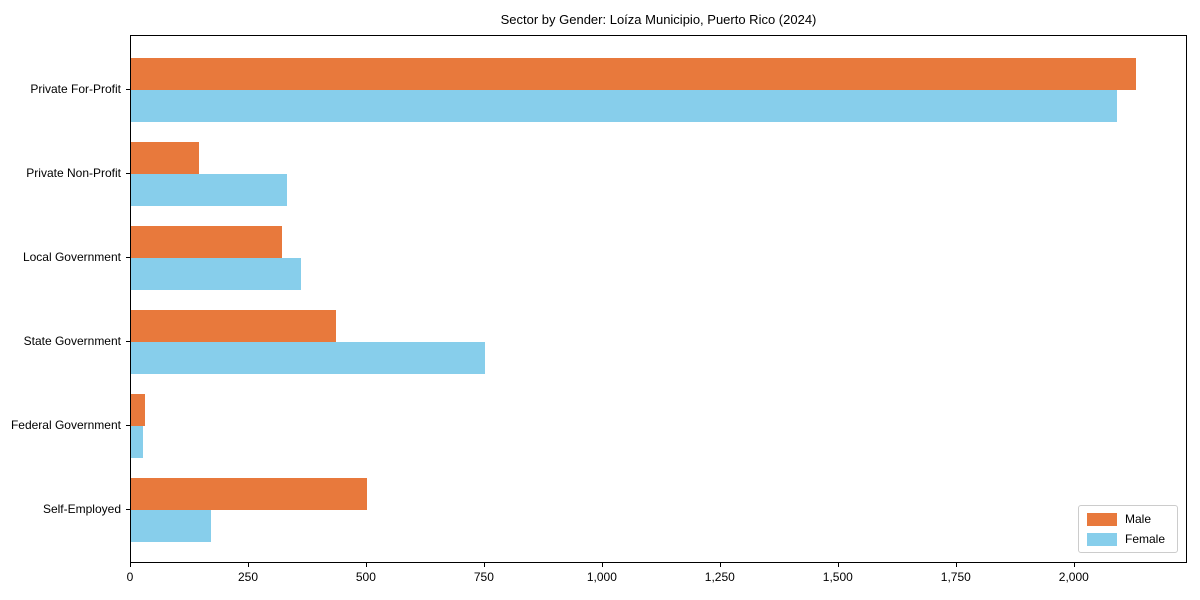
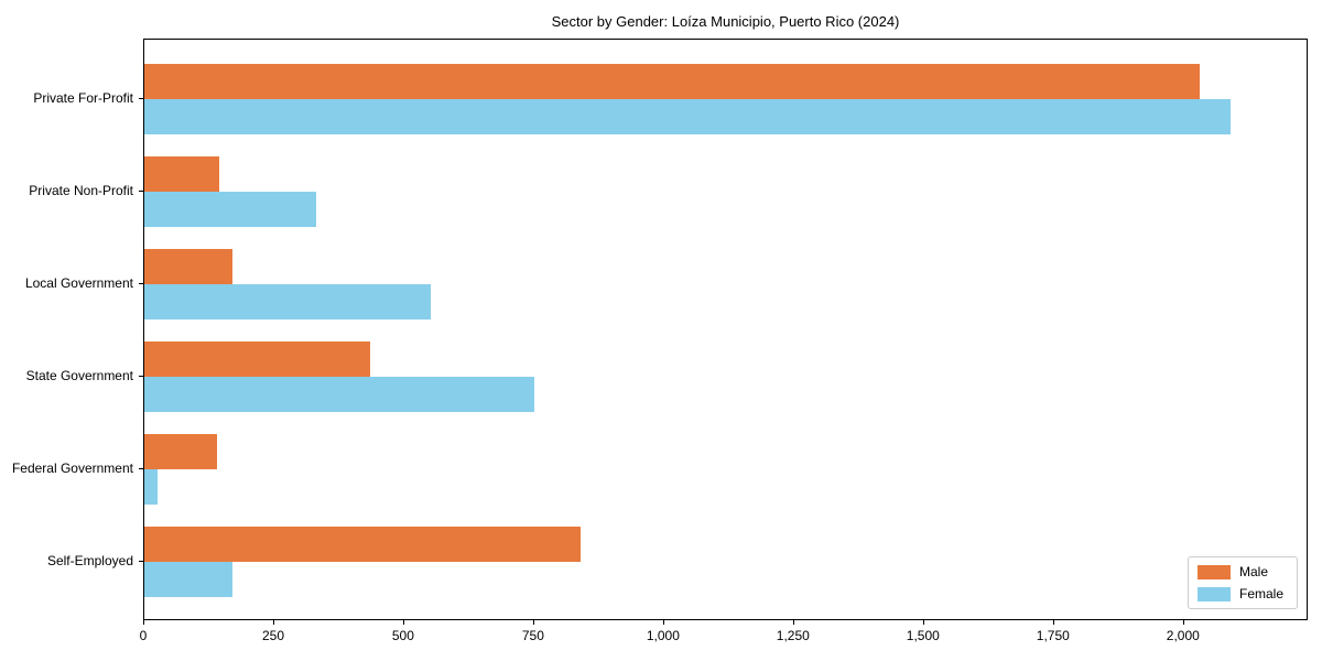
Male/Private For-Profit: 2130 -> 2030
Male/Local Government: 320 -> 170
Female/Local Government: 360 -> 550
Male/Federal Government: 30 -> 140
Male/Self-Employed: 500 -> 840
